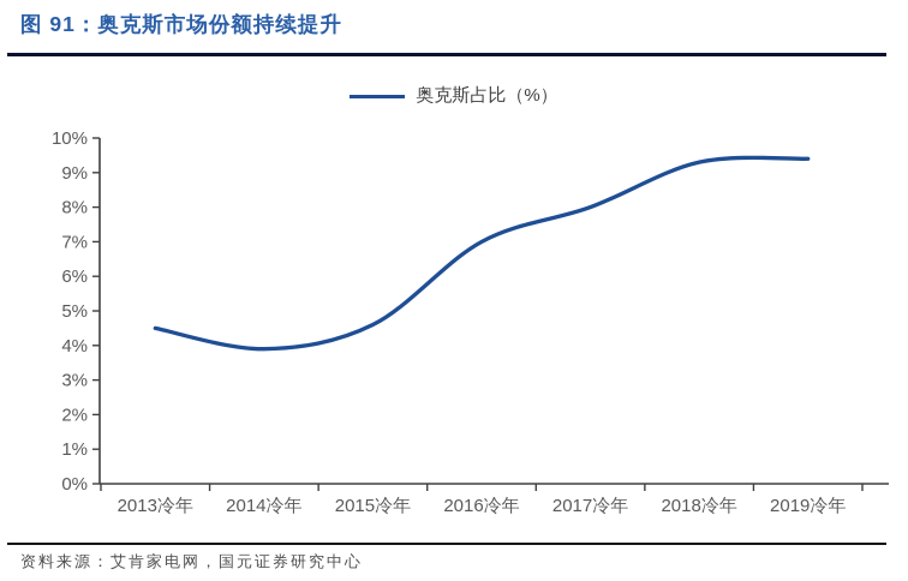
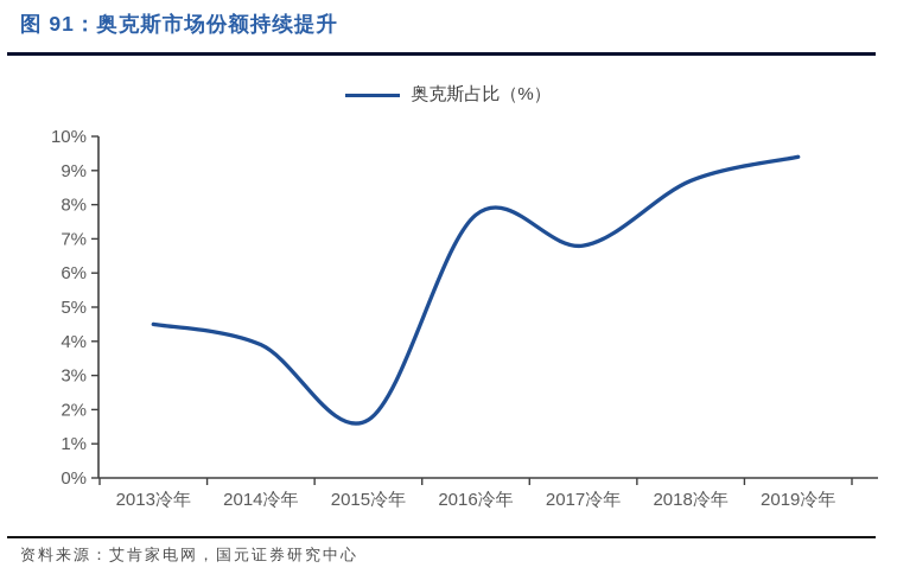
2015冷年: 4.6% -> 1.7%
2016冷年: 7.0% -> 7.7%
2017冷年: 8.0% -> 6.8%
2018冷年: 9.3% -> 8.7%
